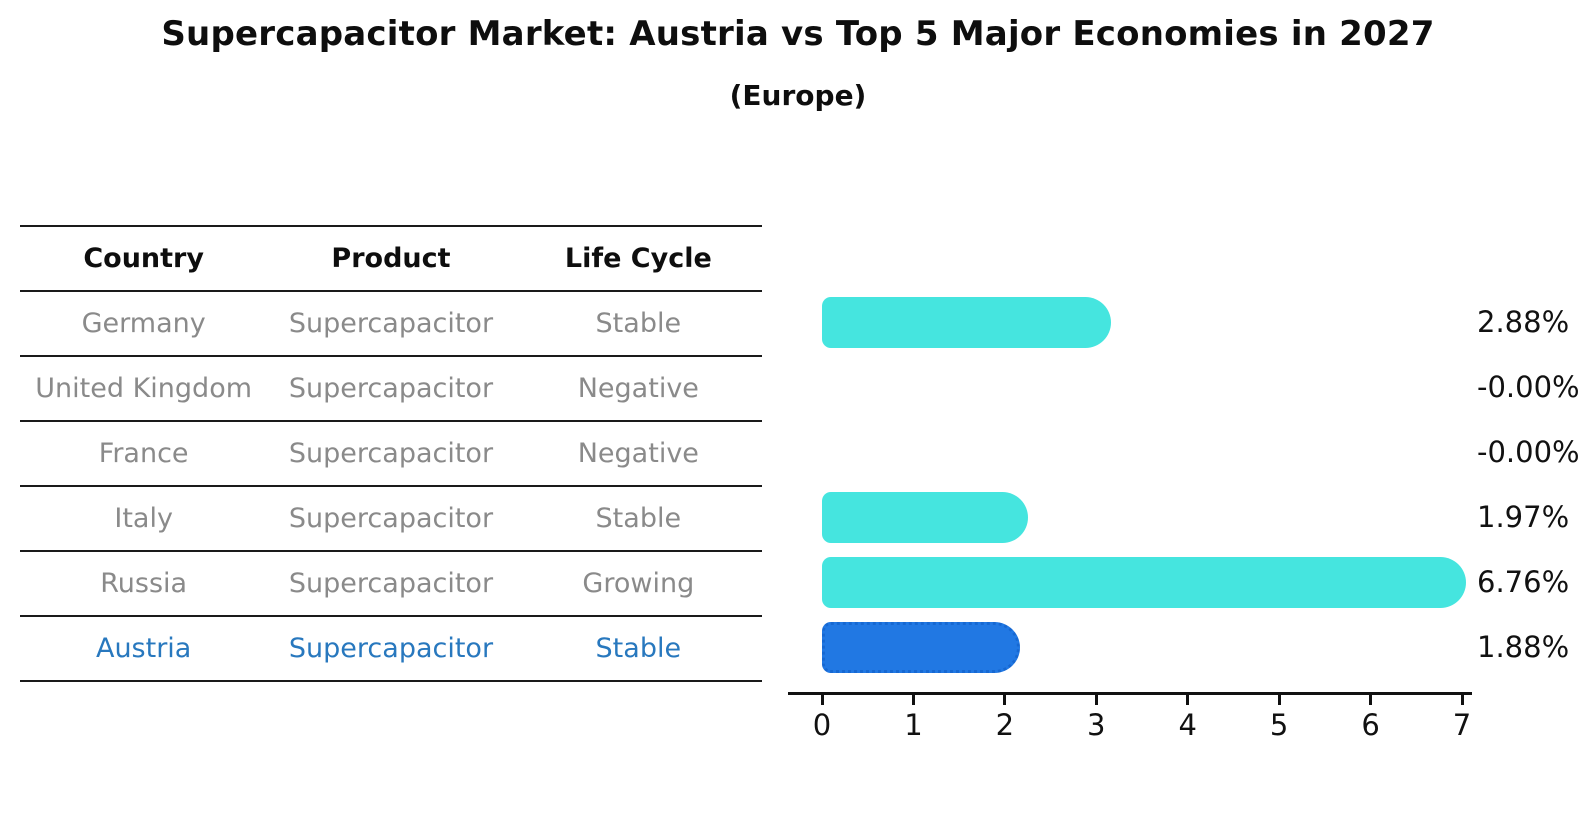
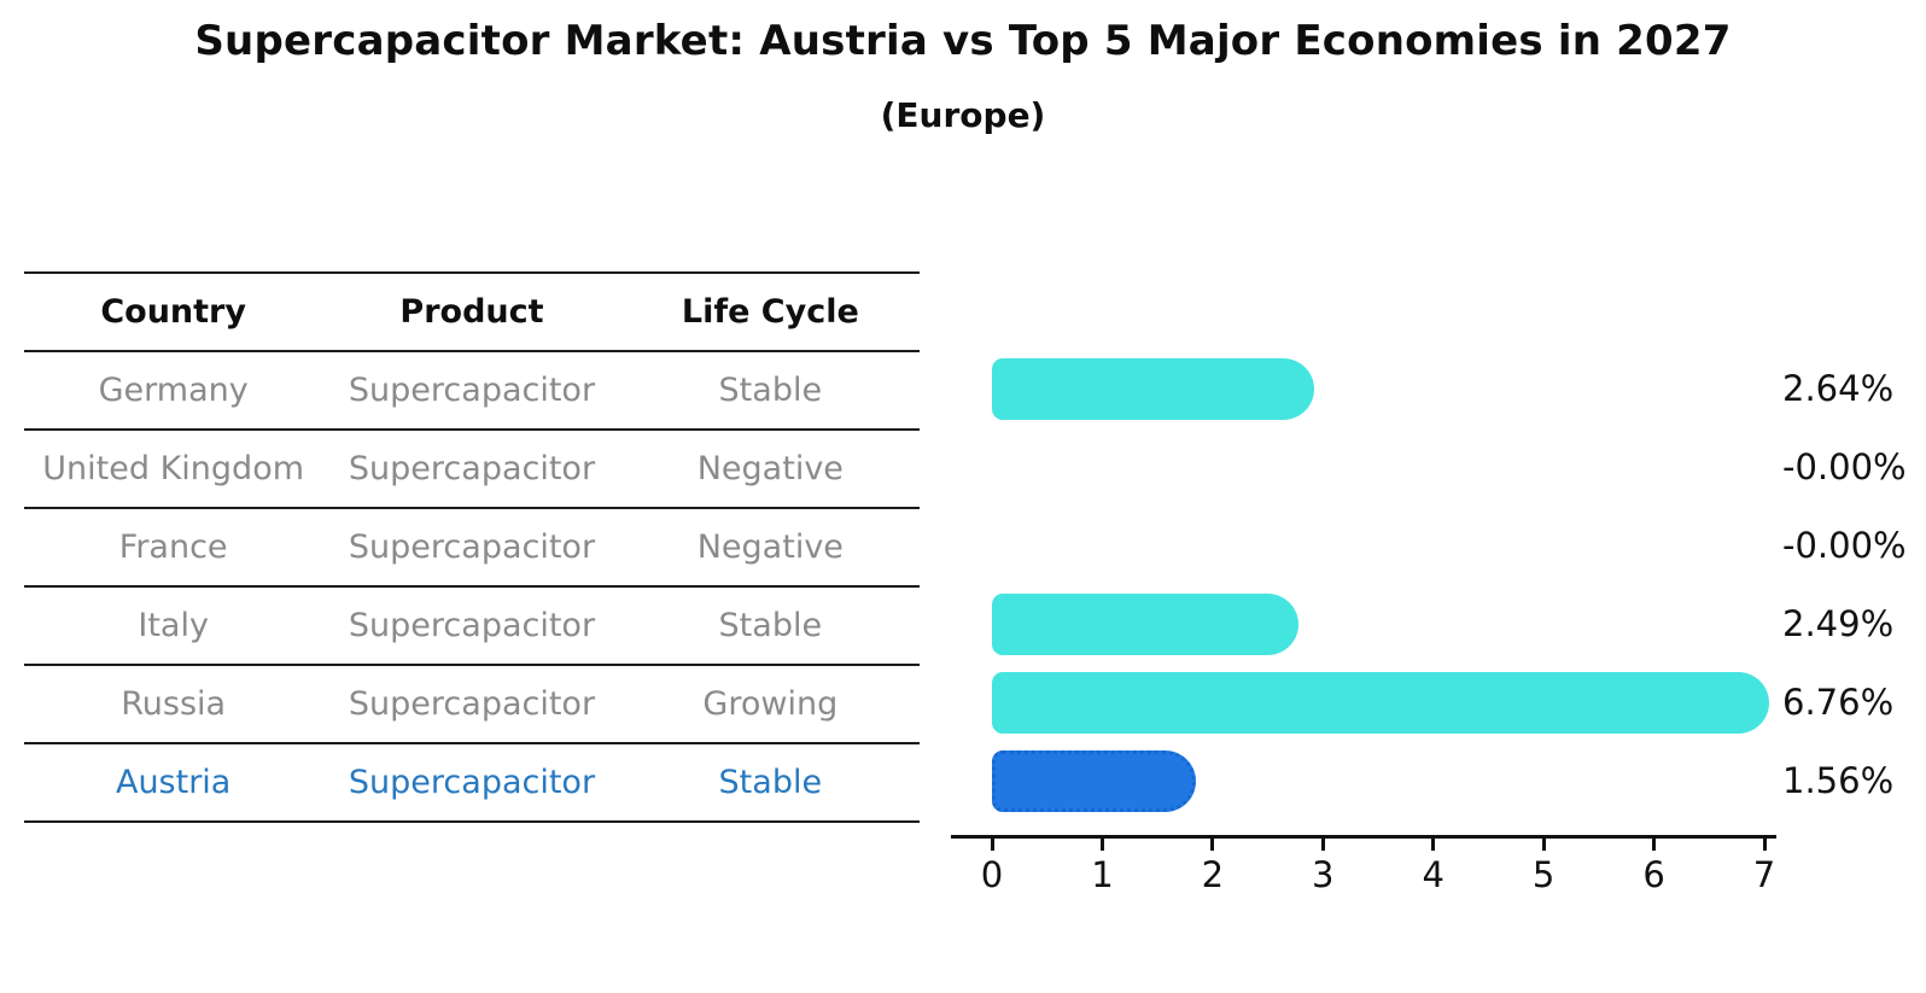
Germany: 2.88% -> 2.64%
Italy: 1.97% -> 2.49%
Austria: 1.88% -> 1.56%
